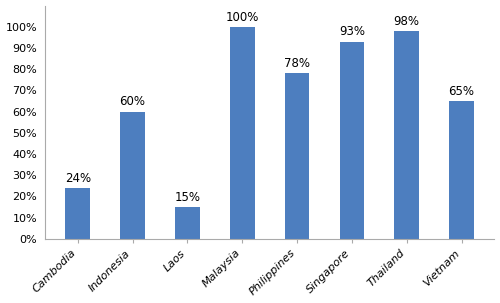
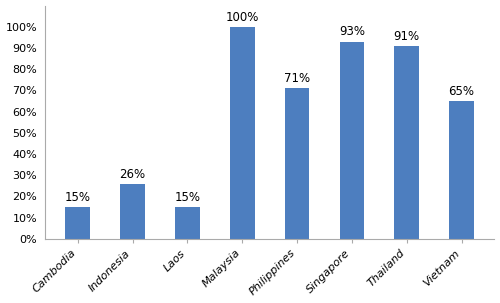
Cambodia: 24% -> 15%
Indonesia: 60% -> 26%
Philippines: 78% -> 71%
Thailand: 98% -> 91%
